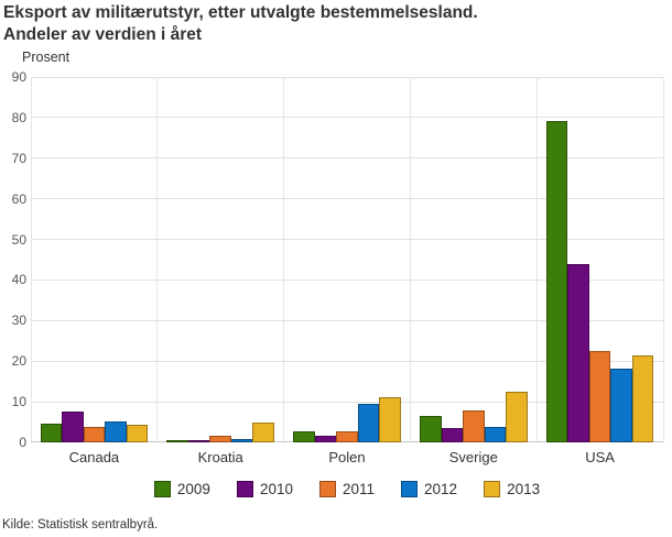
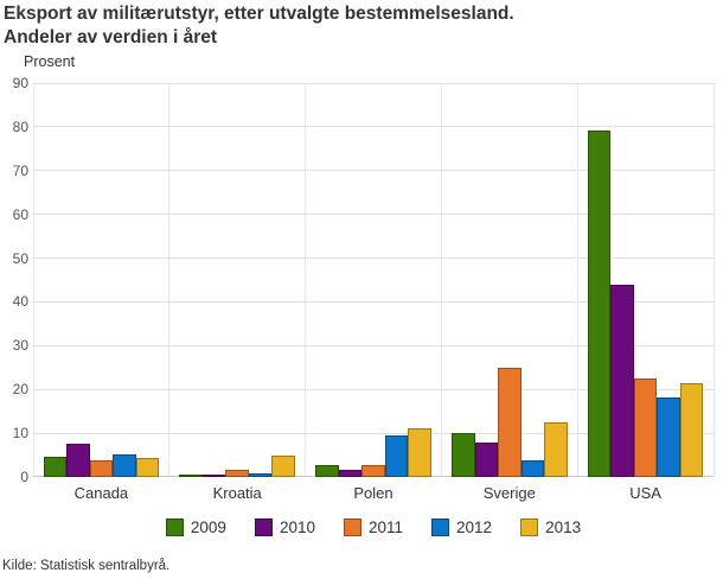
2009/Sverige: 6 -> 10
2010/Sverige: 4 -> 8
2011/Sverige: 8 -> 25
